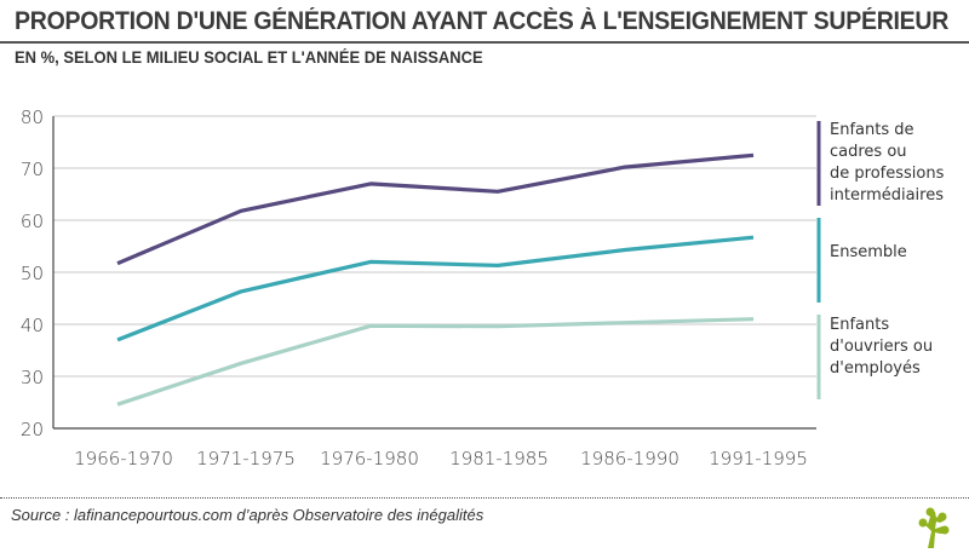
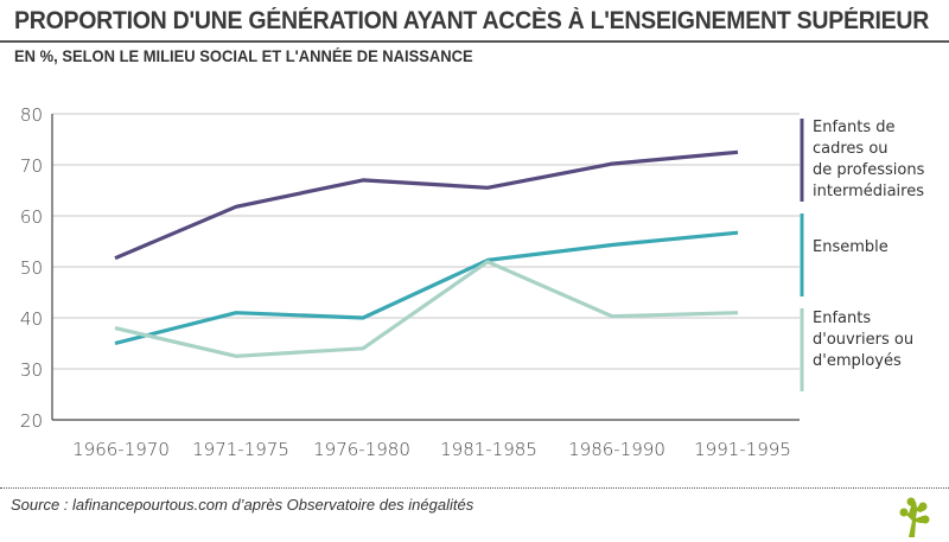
Ensemble/1966-1970: 37 -> 35
Enfants d'ouvriers ou d'employés/1966-1970: 25 -> 38
Ensemble/1971-1975: 46 -> 41
Ensemble/1976-1980: 52 -> 40
Enfants d'ouvriers ou d'employés/1976-1980: 40 -> 34
Enfants d'ouvriers ou d'employés/1981-1985: 40 -> 51
